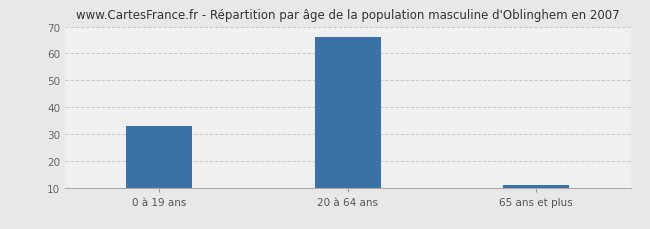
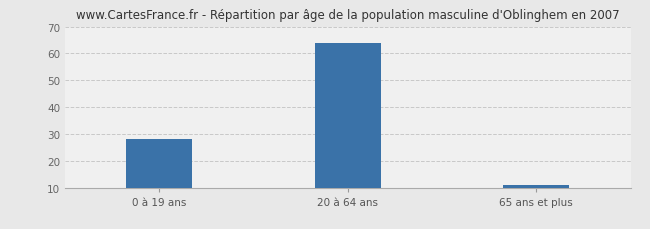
0 à 19 ans: 33 -> 28
20 à 64 ans: 66 -> 64
